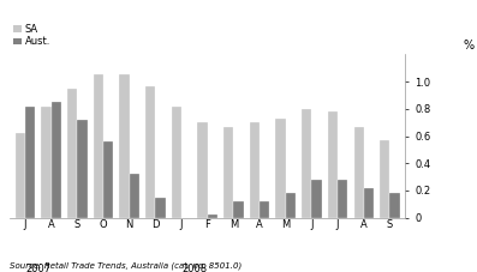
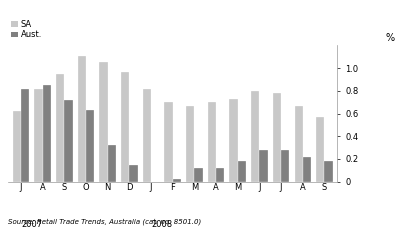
SA/O: 1.05 -> 1.11
Aust./O: 0.56 -> 0.63
